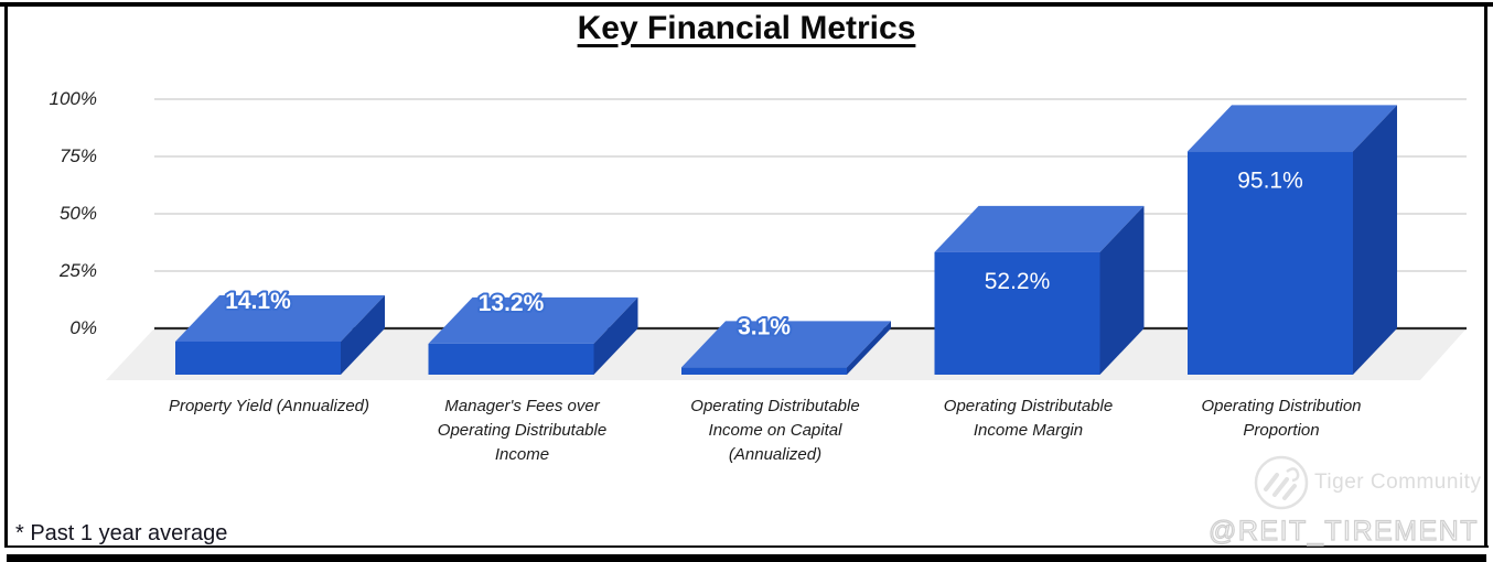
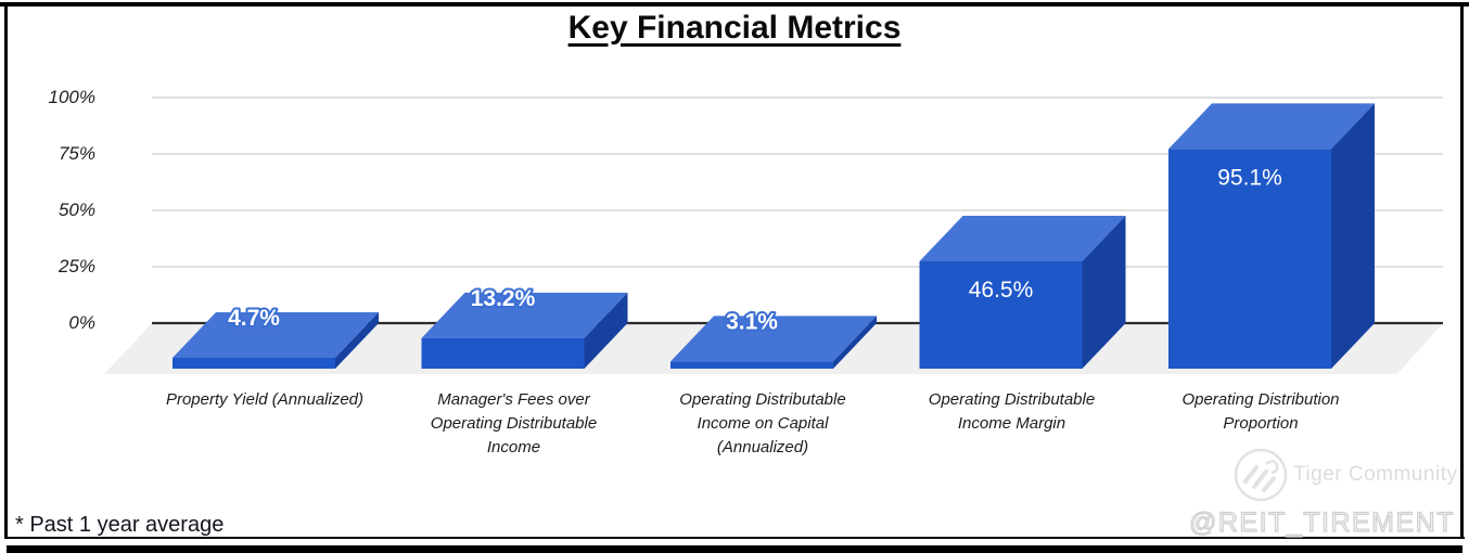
Property Yield (Annualized): 14.1% -> 4.7%
Operating Distributable Income Margin: 52.2% -> 46.5%
